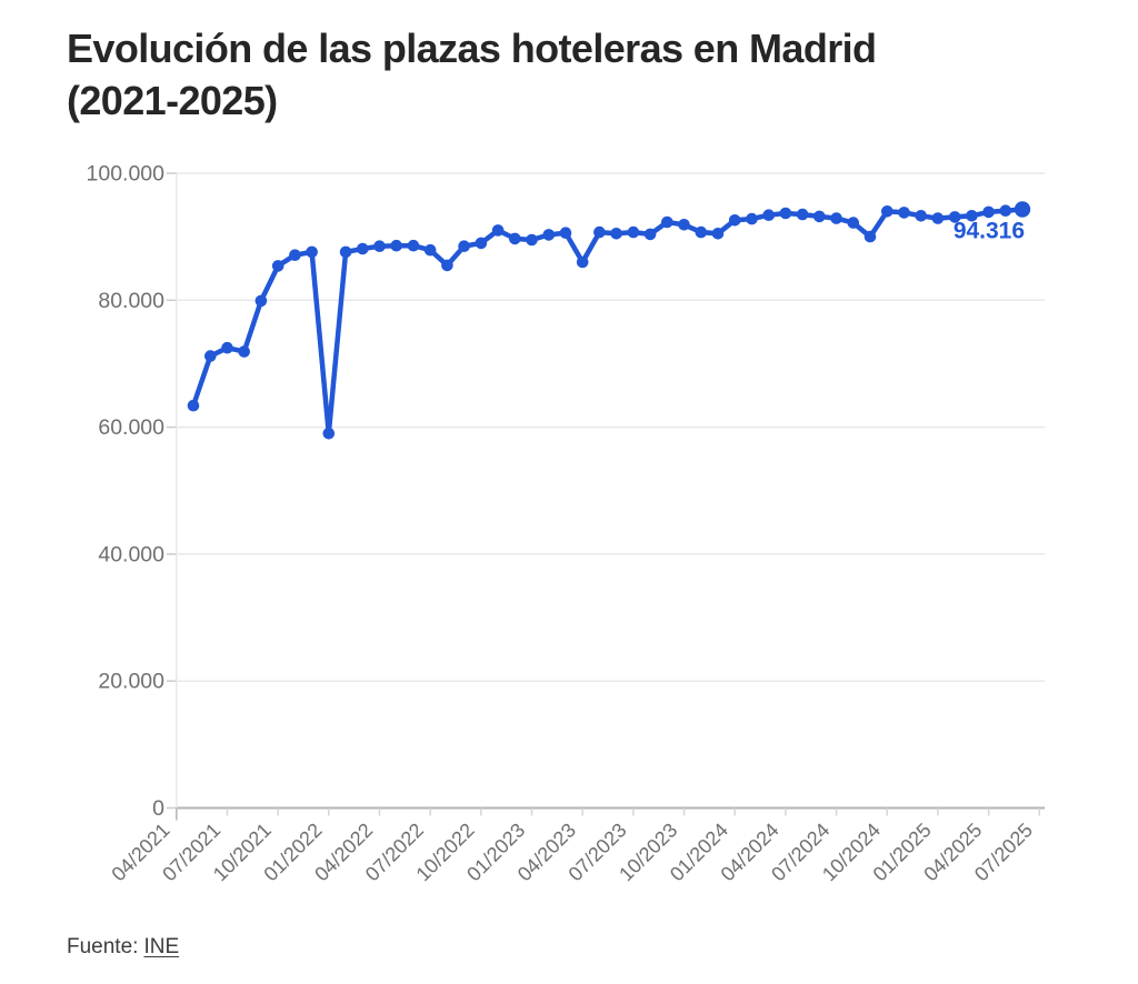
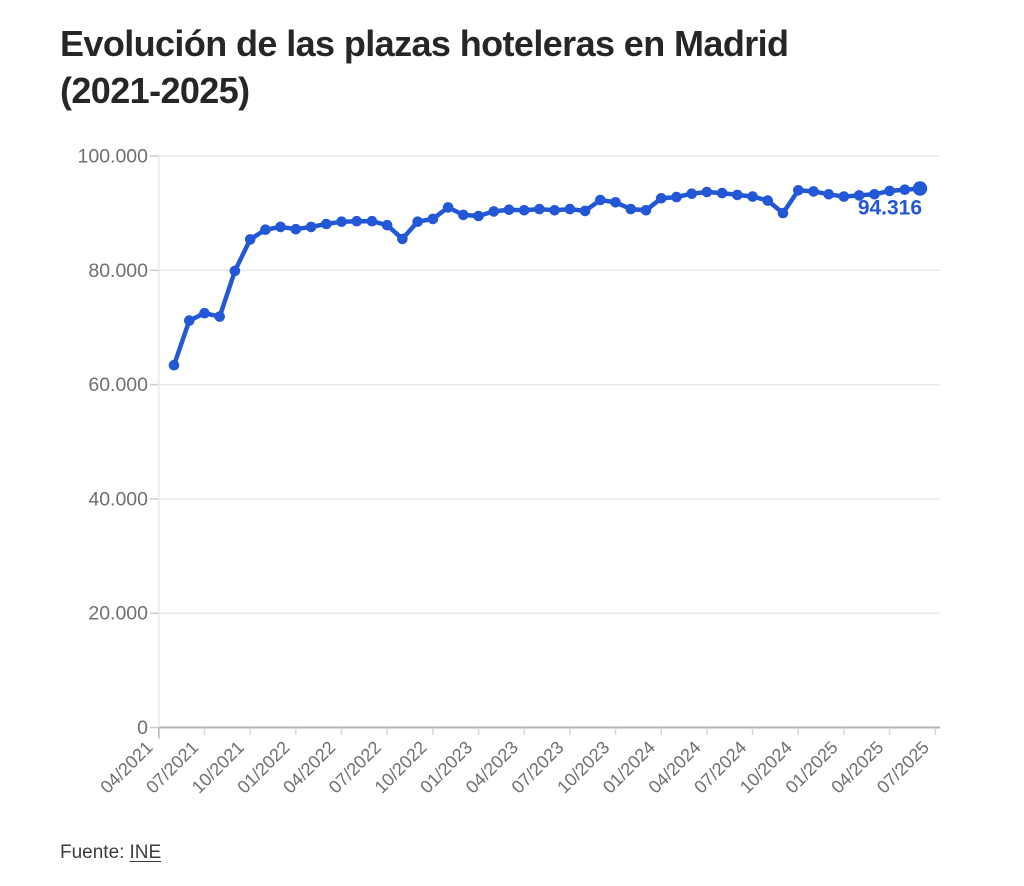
01/2022: 59000 -> 87000
04/2023: 86000 -> 90000
